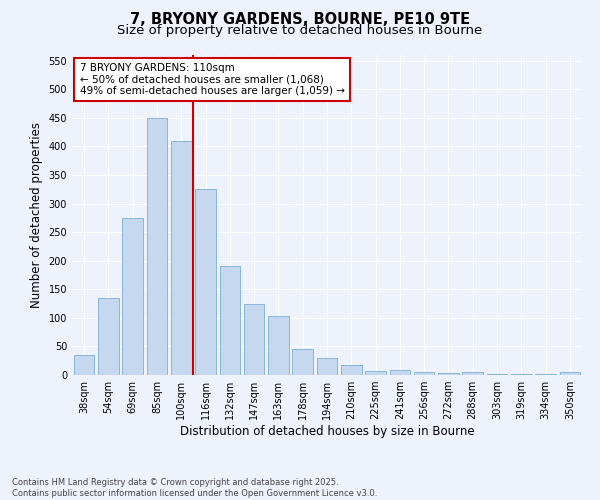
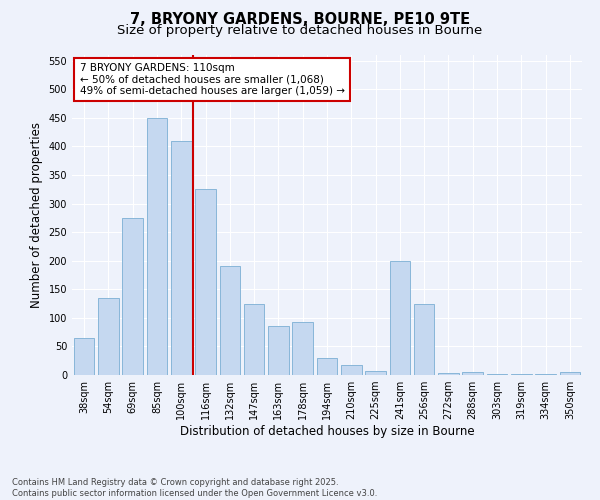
38sqm: 35 -> 64
163sqm: 103 -> 86
178sqm: 45 -> 92
241sqm: 9 -> 200
256sqm: 5 -> 124
